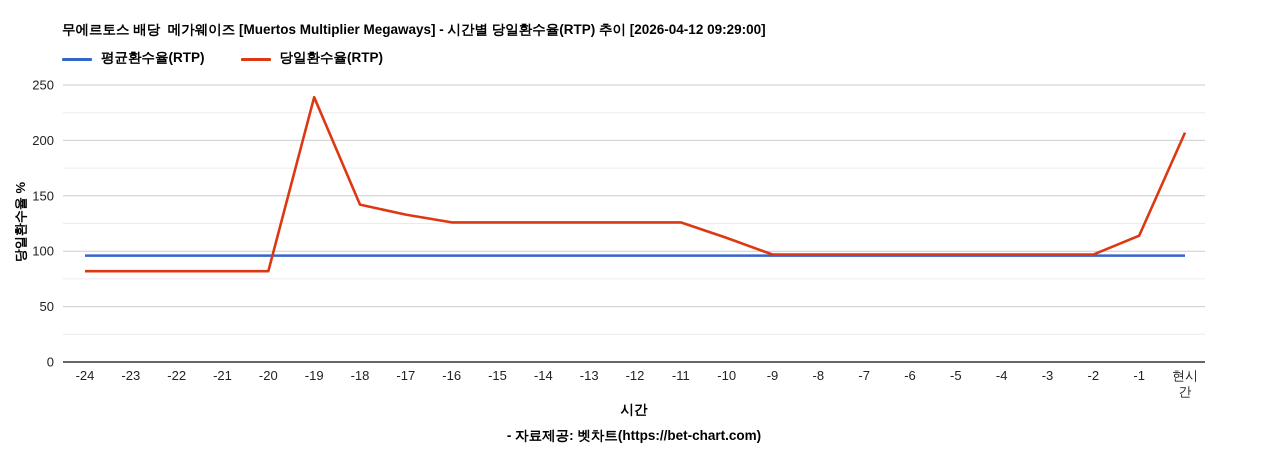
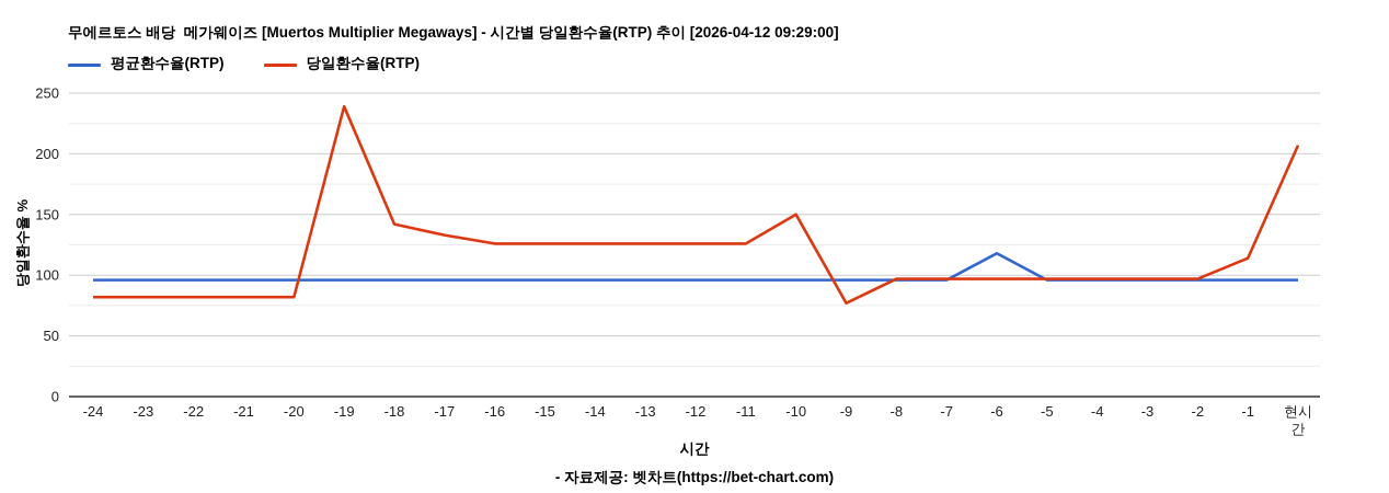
당일환수율(RTP)/-10: 112 -> 150
당일환수율(RTP)/-9: 97 -> 77
평균환수율(RTP)/-6: 96 -> 118
